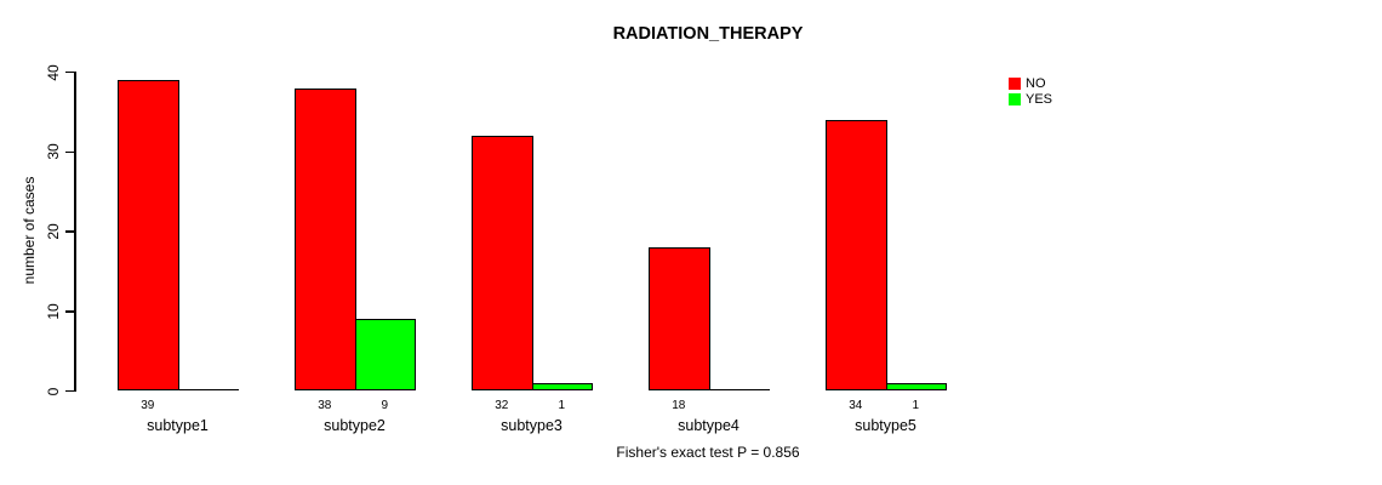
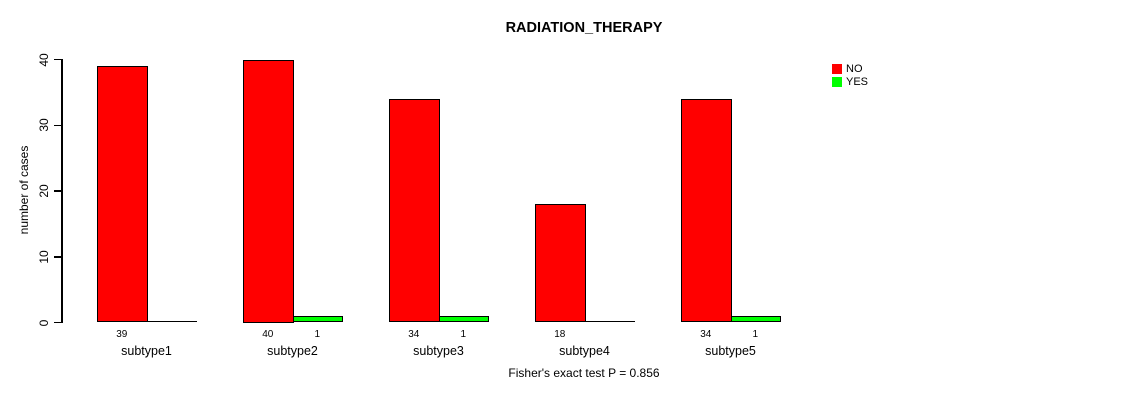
NO/subtype2: 38 -> 40
YES/subtype2: 9 -> 1
NO/subtype3: 32 -> 34
